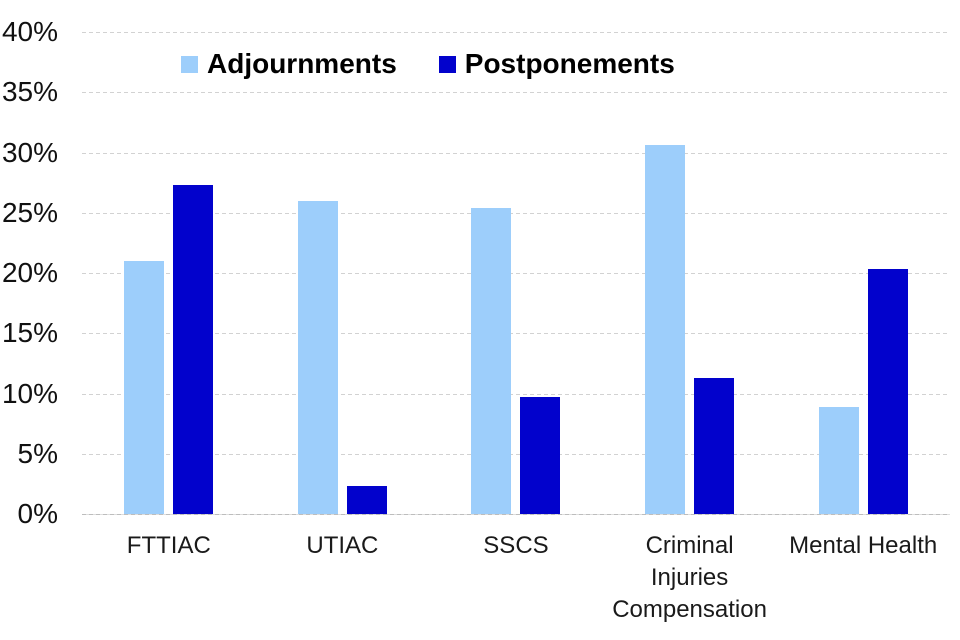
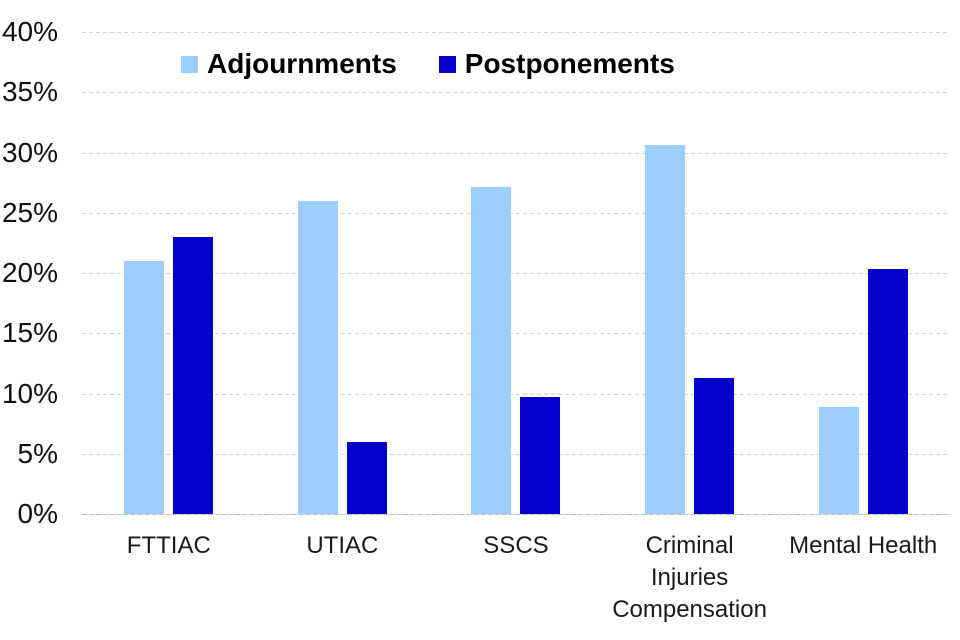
Postponements/FTTIAC: 27.3% -> 23.0%
Postponements/UTIAC: 2.3% -> 6.0%
Adjournments/SSCS: 25.4% -> 27.1%
